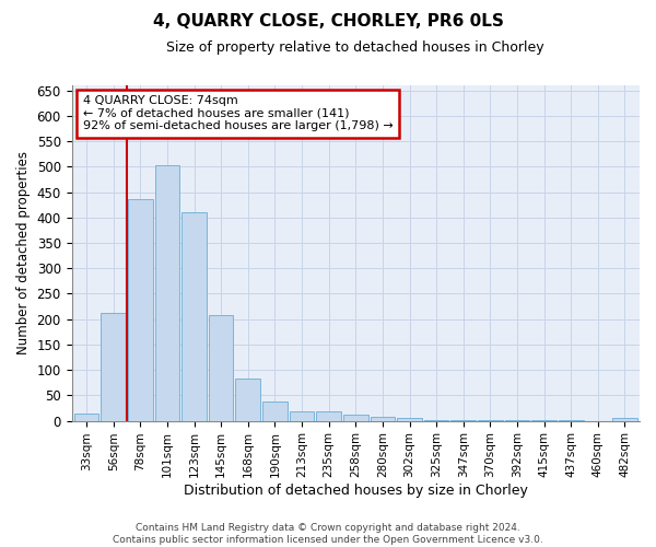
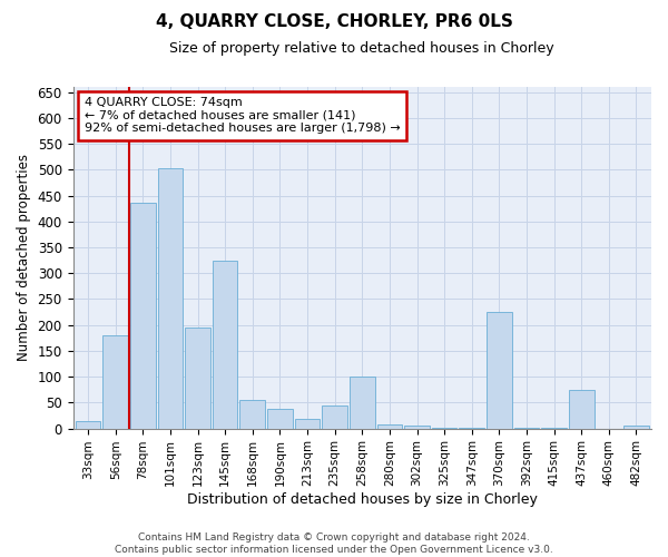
56sqm: 213 -> 180
123sqm: 410 -> 195
145sqm: 207 -> 325
168sqm: 84 -> 55
235sqm: 18 -> 45
258sqm: 13 -> 100
370sqm: 1 -> 225
437sqm: 1 -> 75
